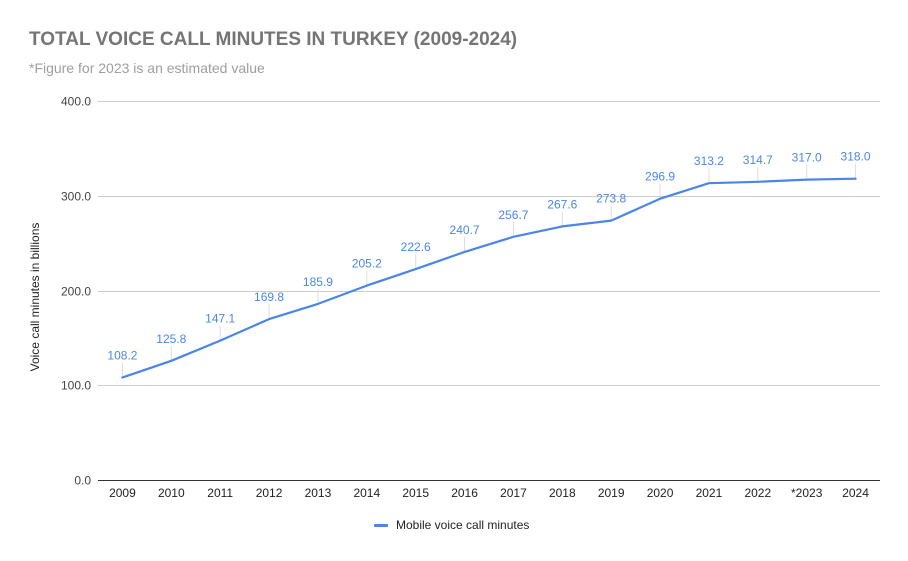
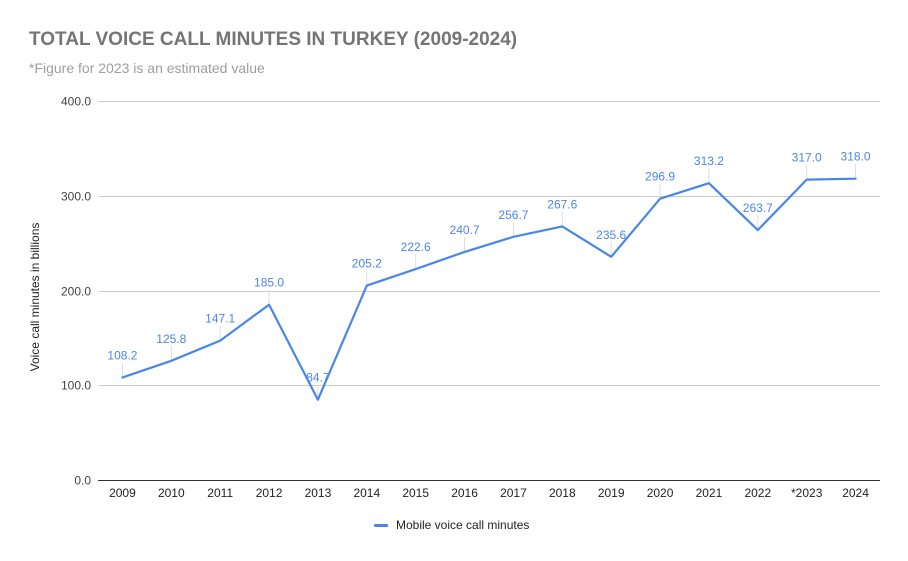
2012: 169.8 -> 185.0
2013: 185.9 -> 84.7
2019: 273.8 -> 235.6
2022: 314.7 -> 263.7
